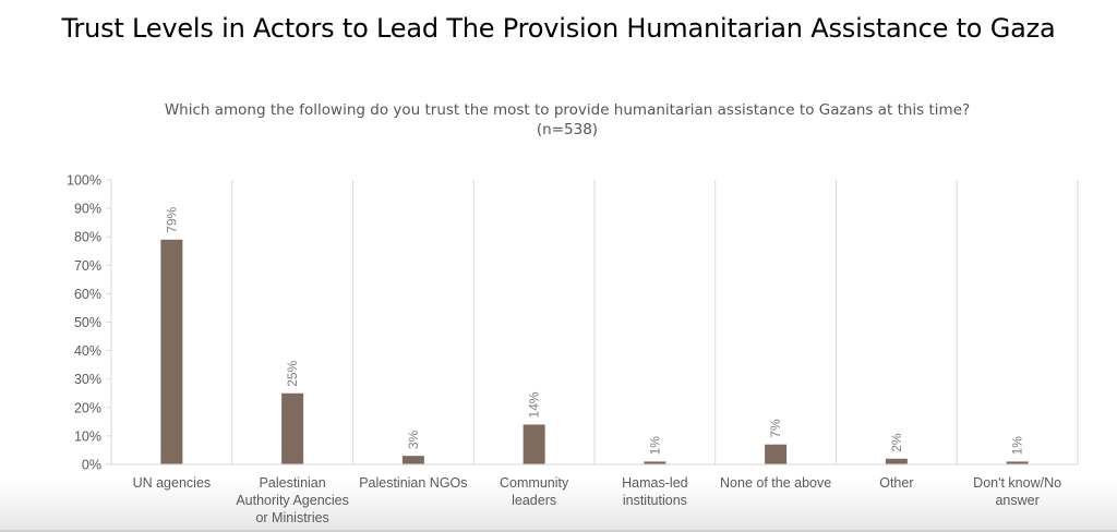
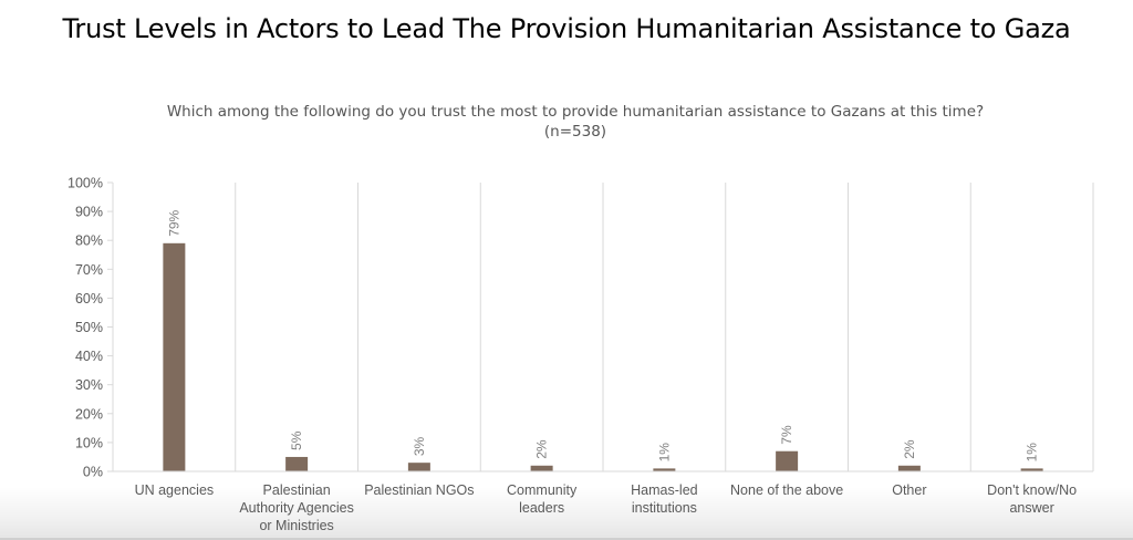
Palestinian Authority Agencies or Ministries: 25% -> 5%
Community leaders: 14% -> 2%
